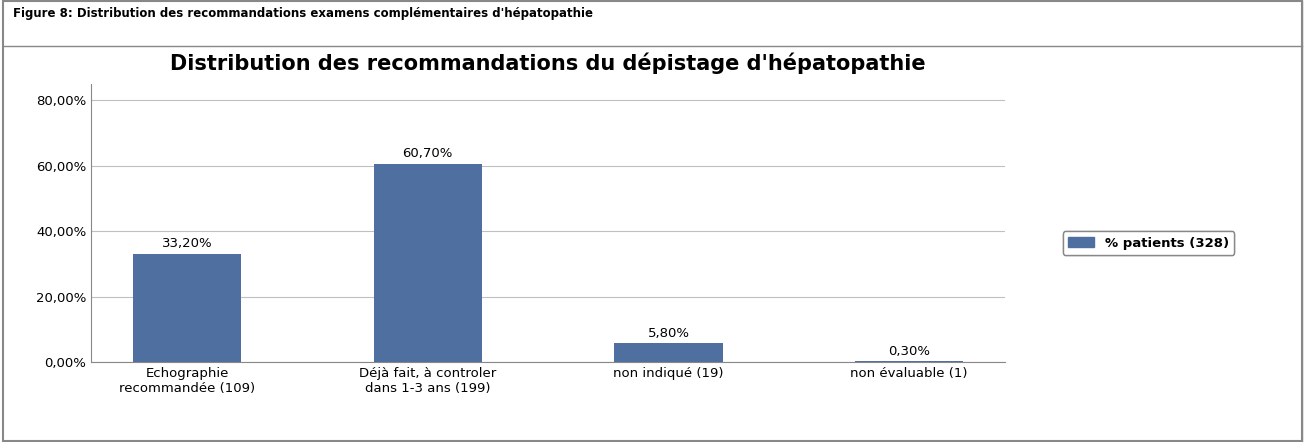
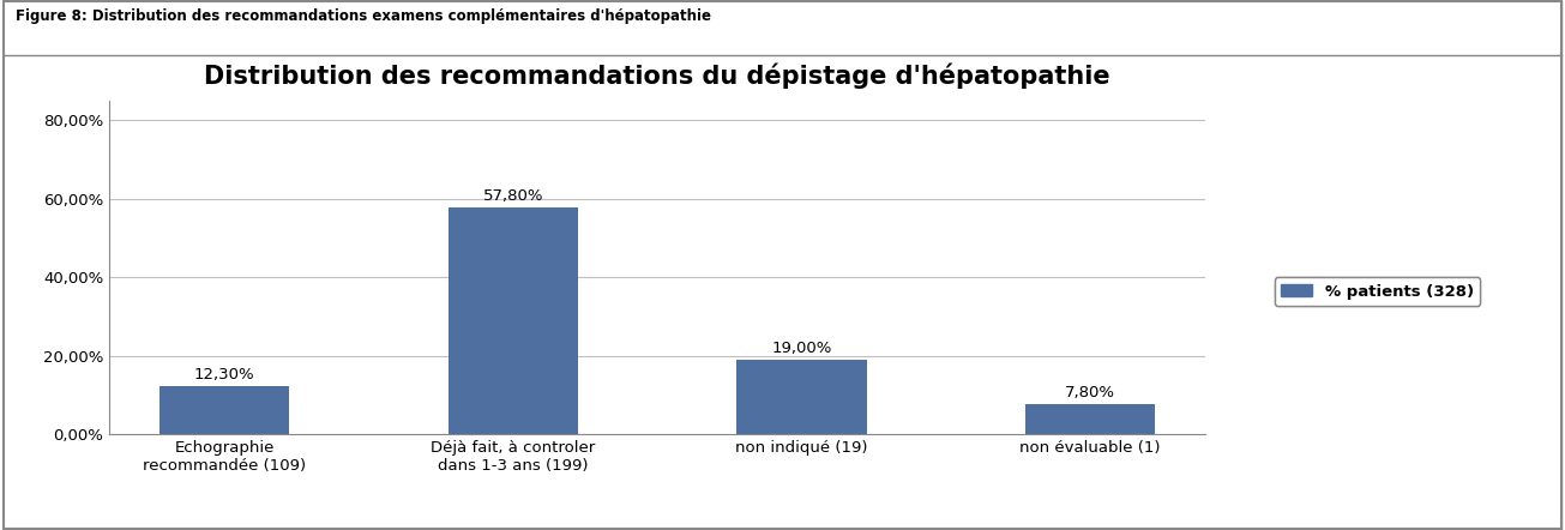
Echographie recommandée (109): 33,20% -> 12,30%
Déjà fait, à controler dans 1-3 ans (199): 60,70% -> 57,80%
non indiqué (19): 5,80% -> 19,00%
non évaluable (1): 0,30% -> 7,80%
